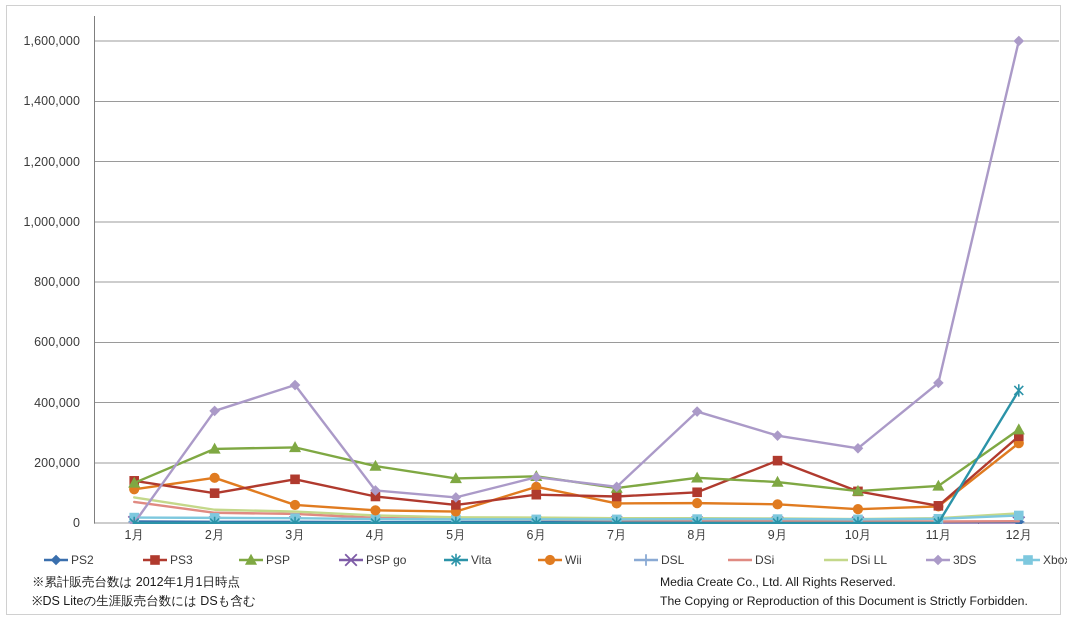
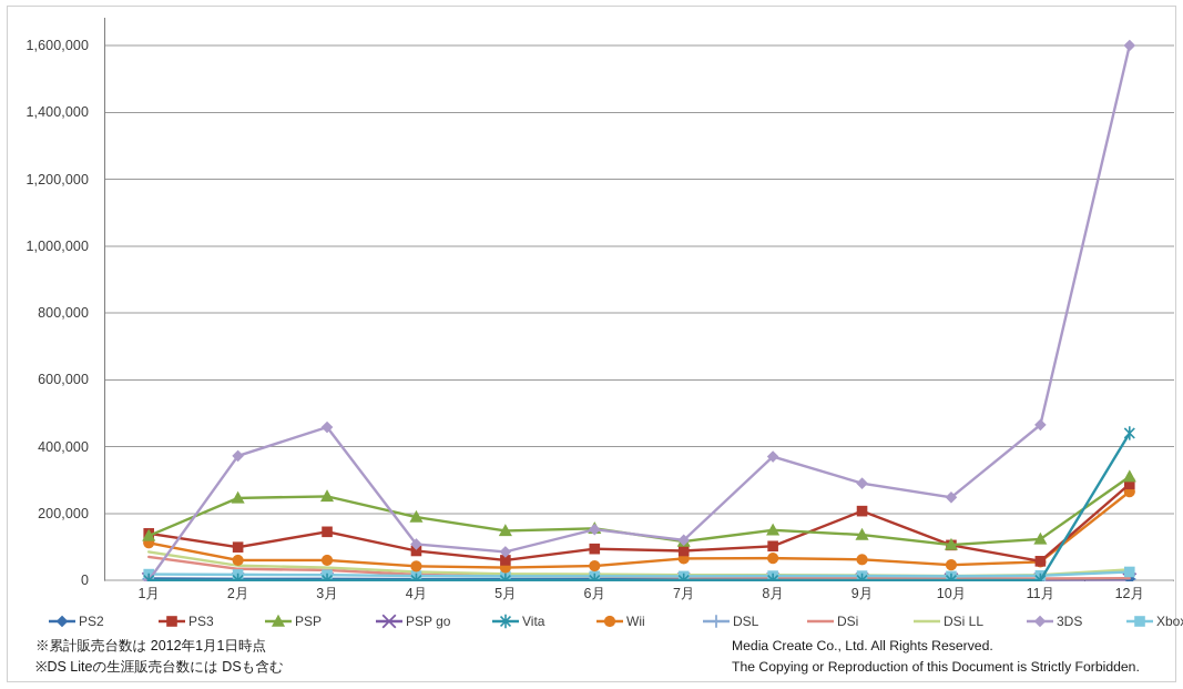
Wii/2月: 150000 -> 60000
Wii/6月: 120000 -> 40000
